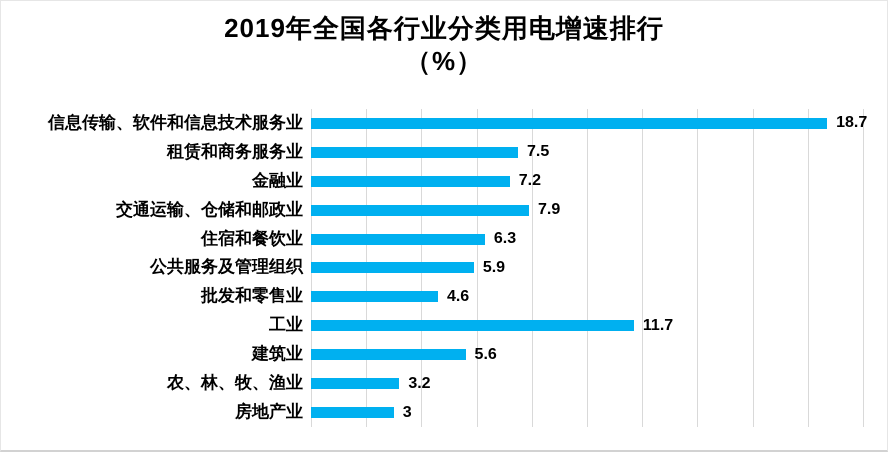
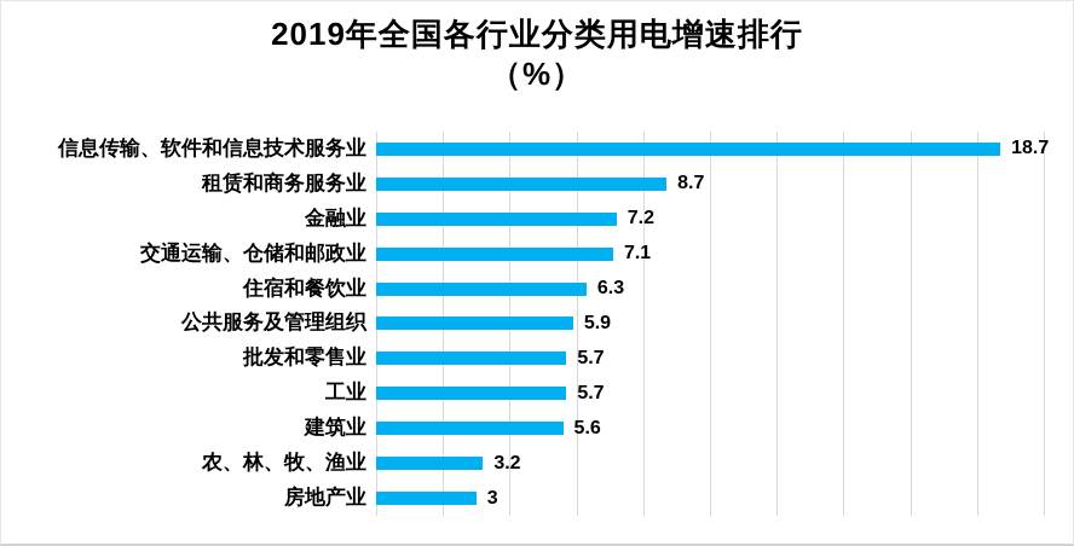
租赁和商务服务业: 7.5 -> 8.7
交通运输、仓储和邮政业: 7.9 -> 7.1
批发和零售业: 4.6 -> 5.7
工业: 11.7 -> 5.7
